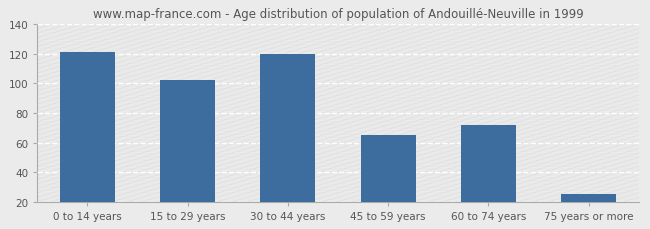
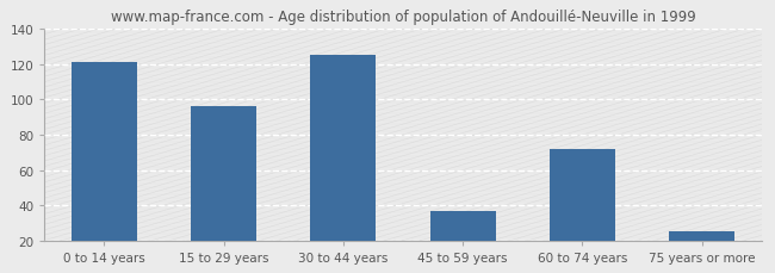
15 to 29 years: 102 -> 96
30 to 44 years: 120 -> 125
45 to 59 years: 65 -> 37
